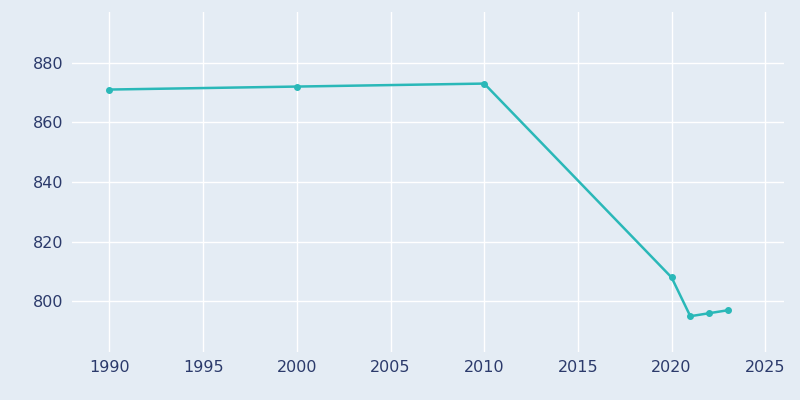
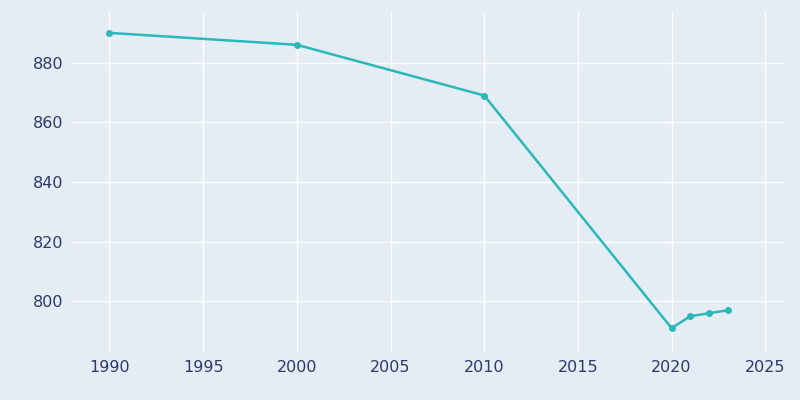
1990: 871 -> 890
2000: 872 -> 886
2010: 873 -> 869
2020: 808 -> 791
